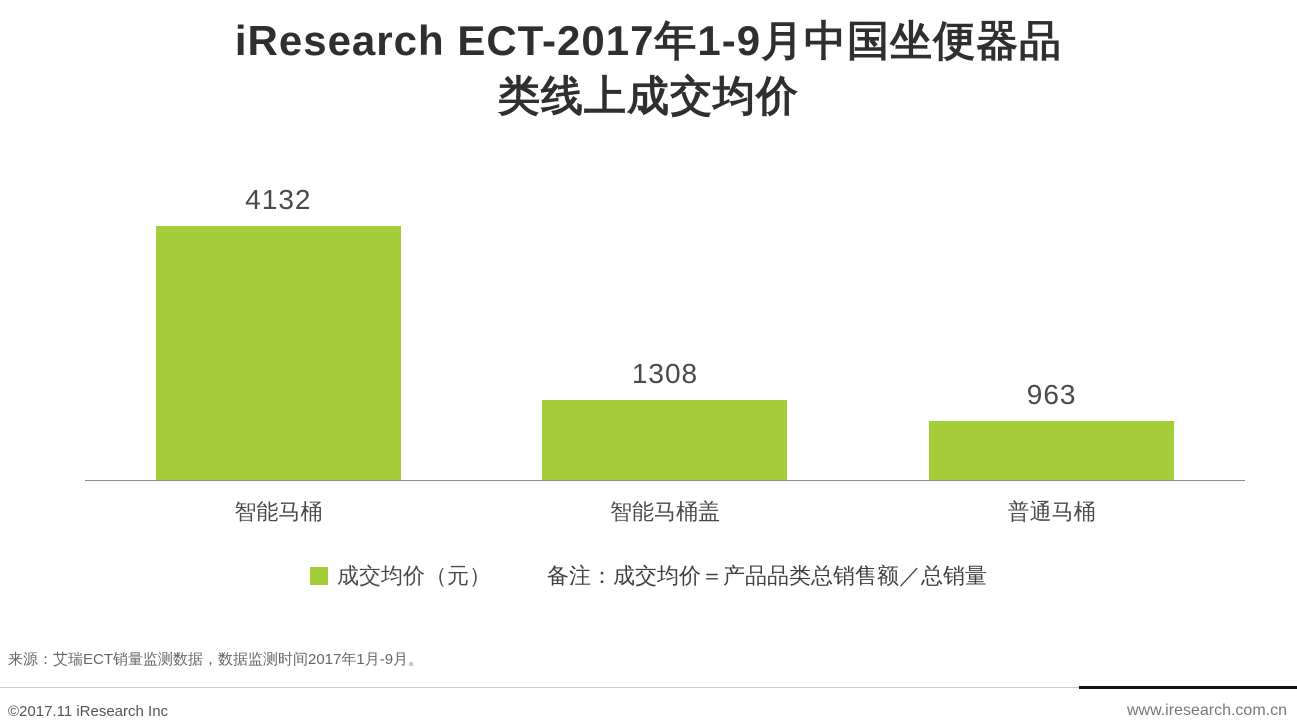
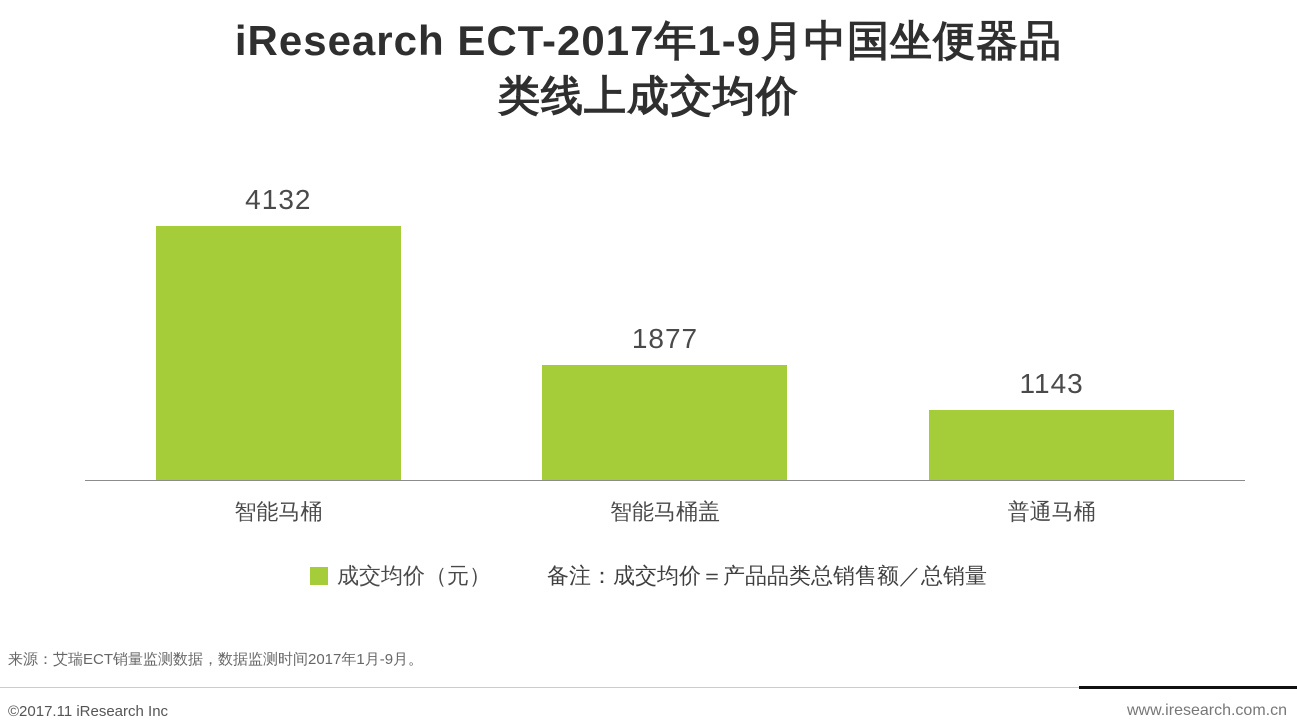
智能马桶盖: 1308 -> 1877
普通马桶: 963 -> 1143
